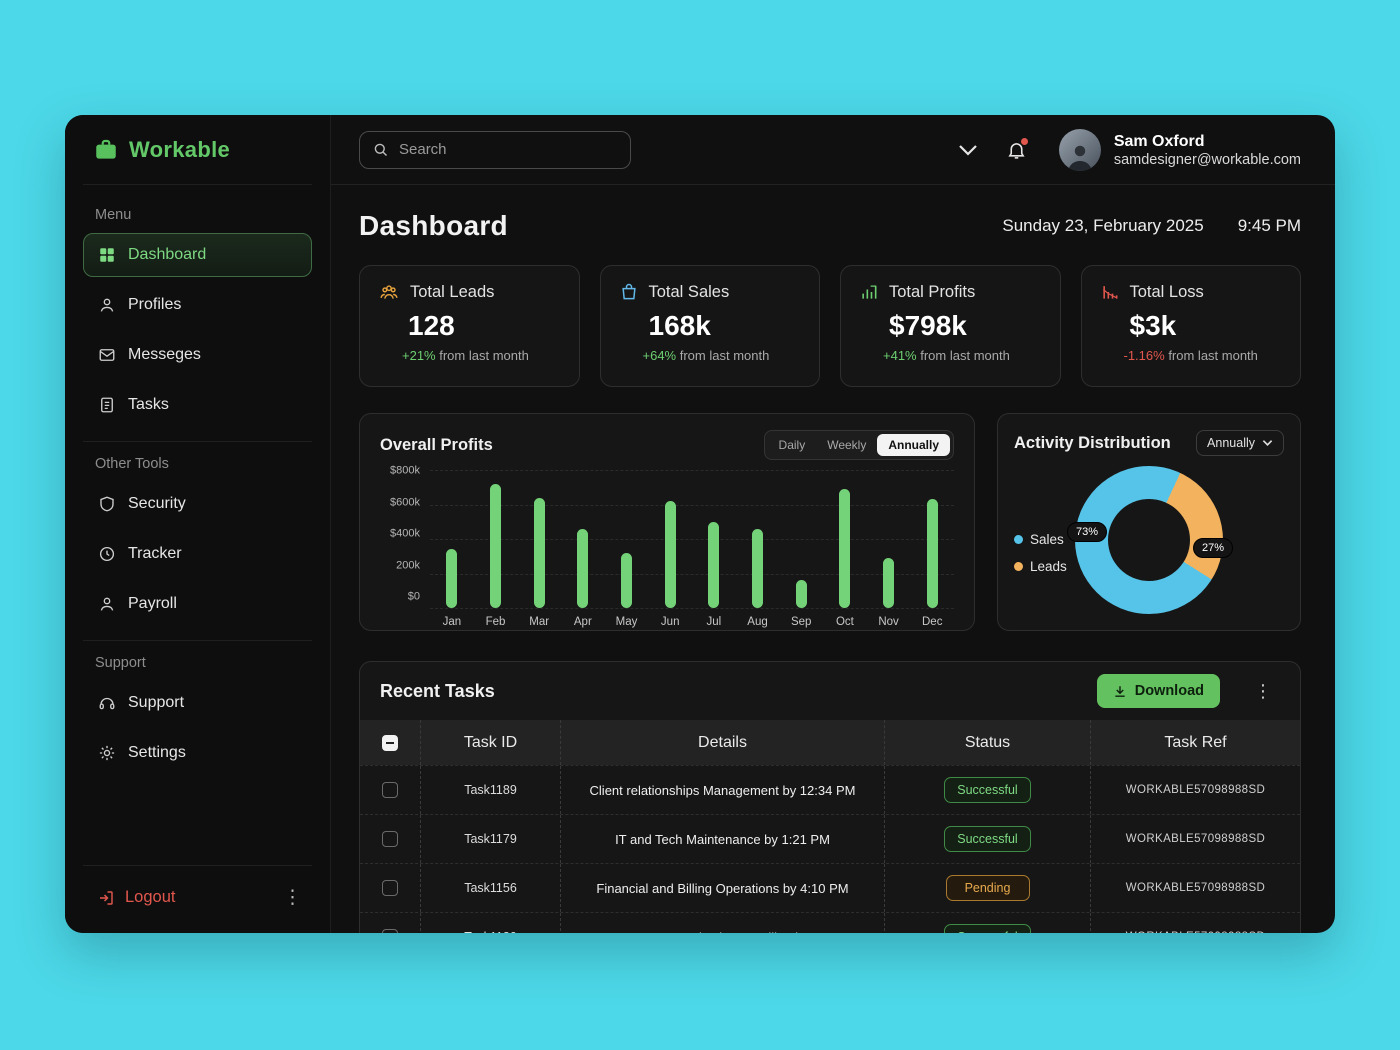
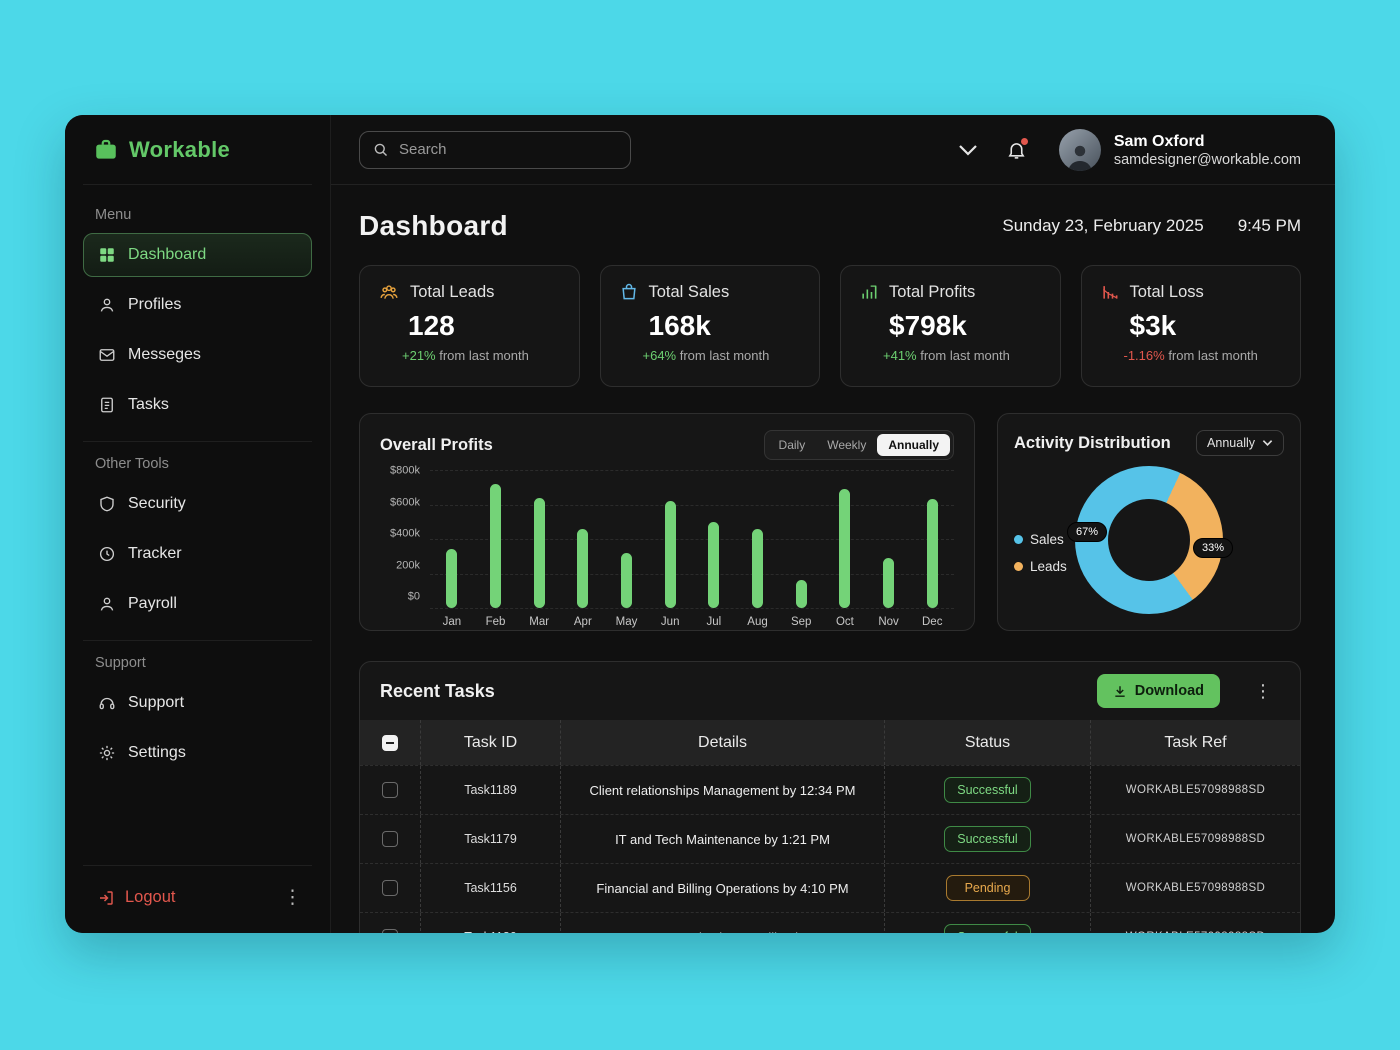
Activity Distribution/Sales: 73% -> 67%
Activity Distribution/Leads: 27% -> 33%
